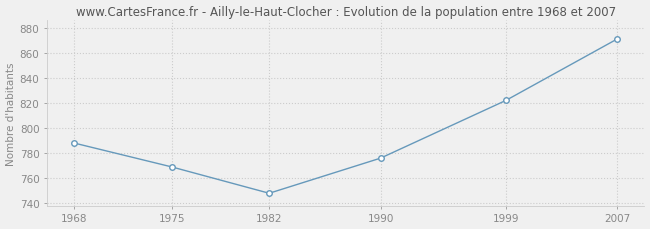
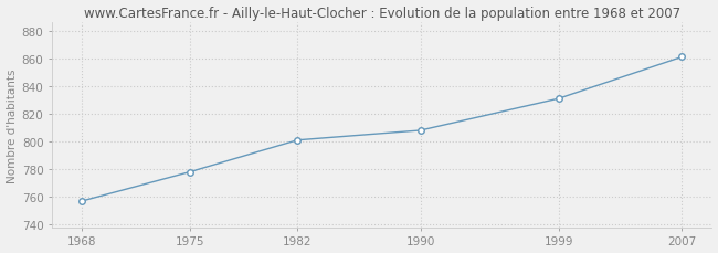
1968: 788 -> 757
1975: 769 -> 778
1982: 748 -> 801
1990: 776 -> 808
1999: 822 -> 831
2007: 871 -> 861
